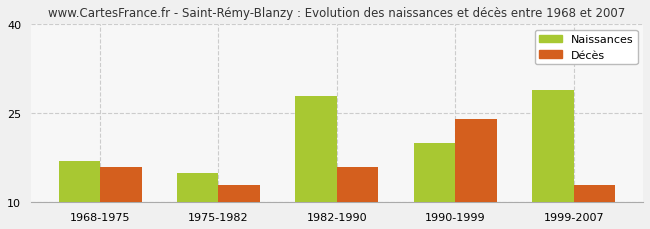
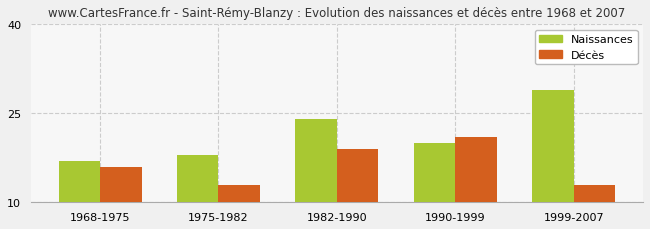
Naissances/1975-1982: 15 -> 18
Naissances/1982-1990: 28 -> 24
Décès/1982-1990: 16 -> 19
Décès/1990-1999: 24 -> 21
